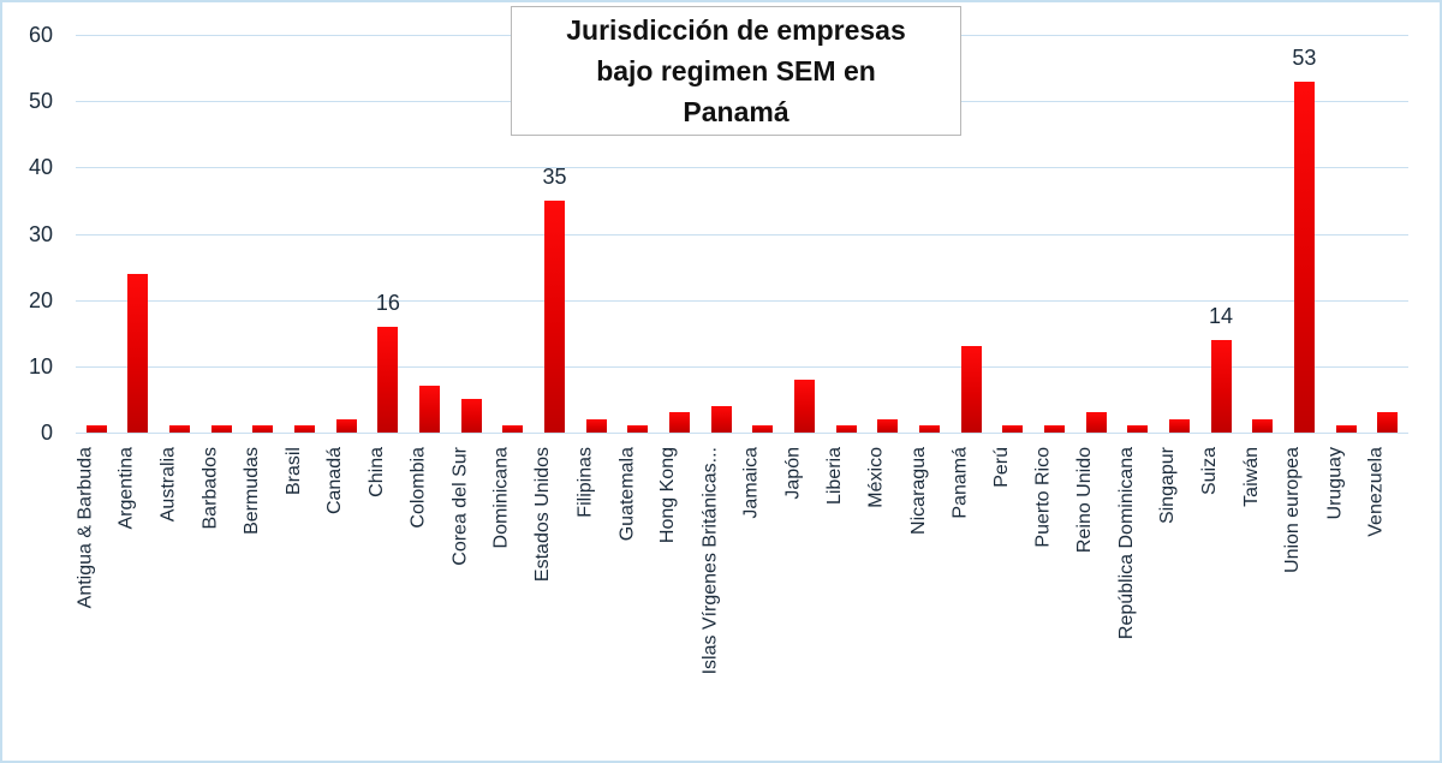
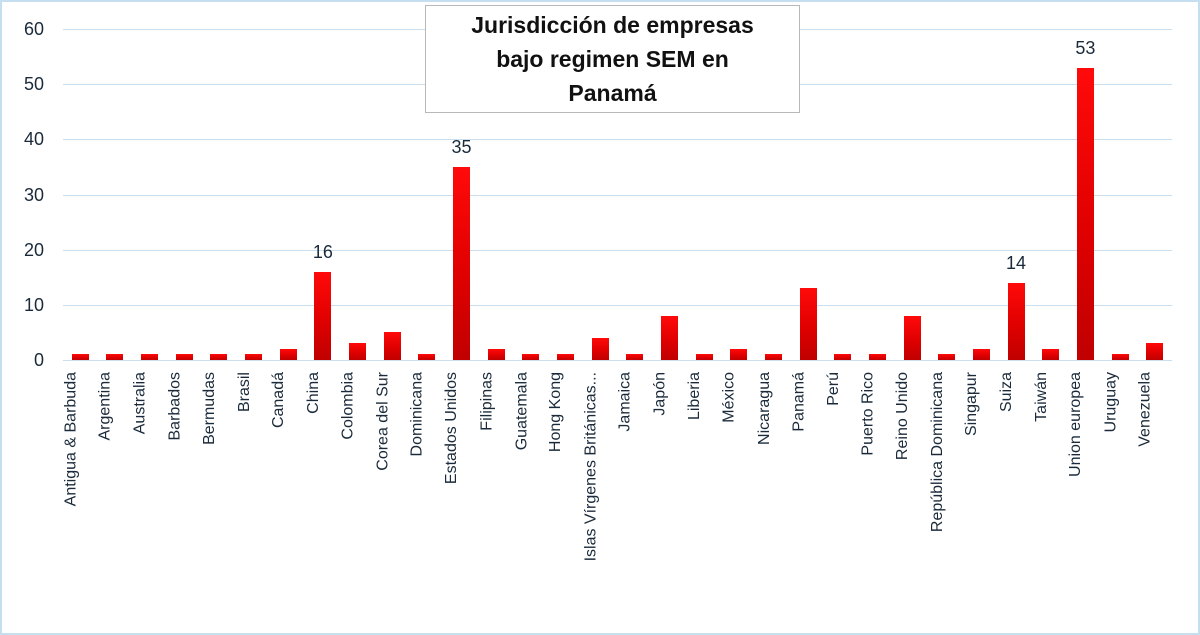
Argentina: 24 -> 1
Colombia: 7 -> 3
Hong Kong: 3 -> 1
Reino Unido: 3 -> 8
